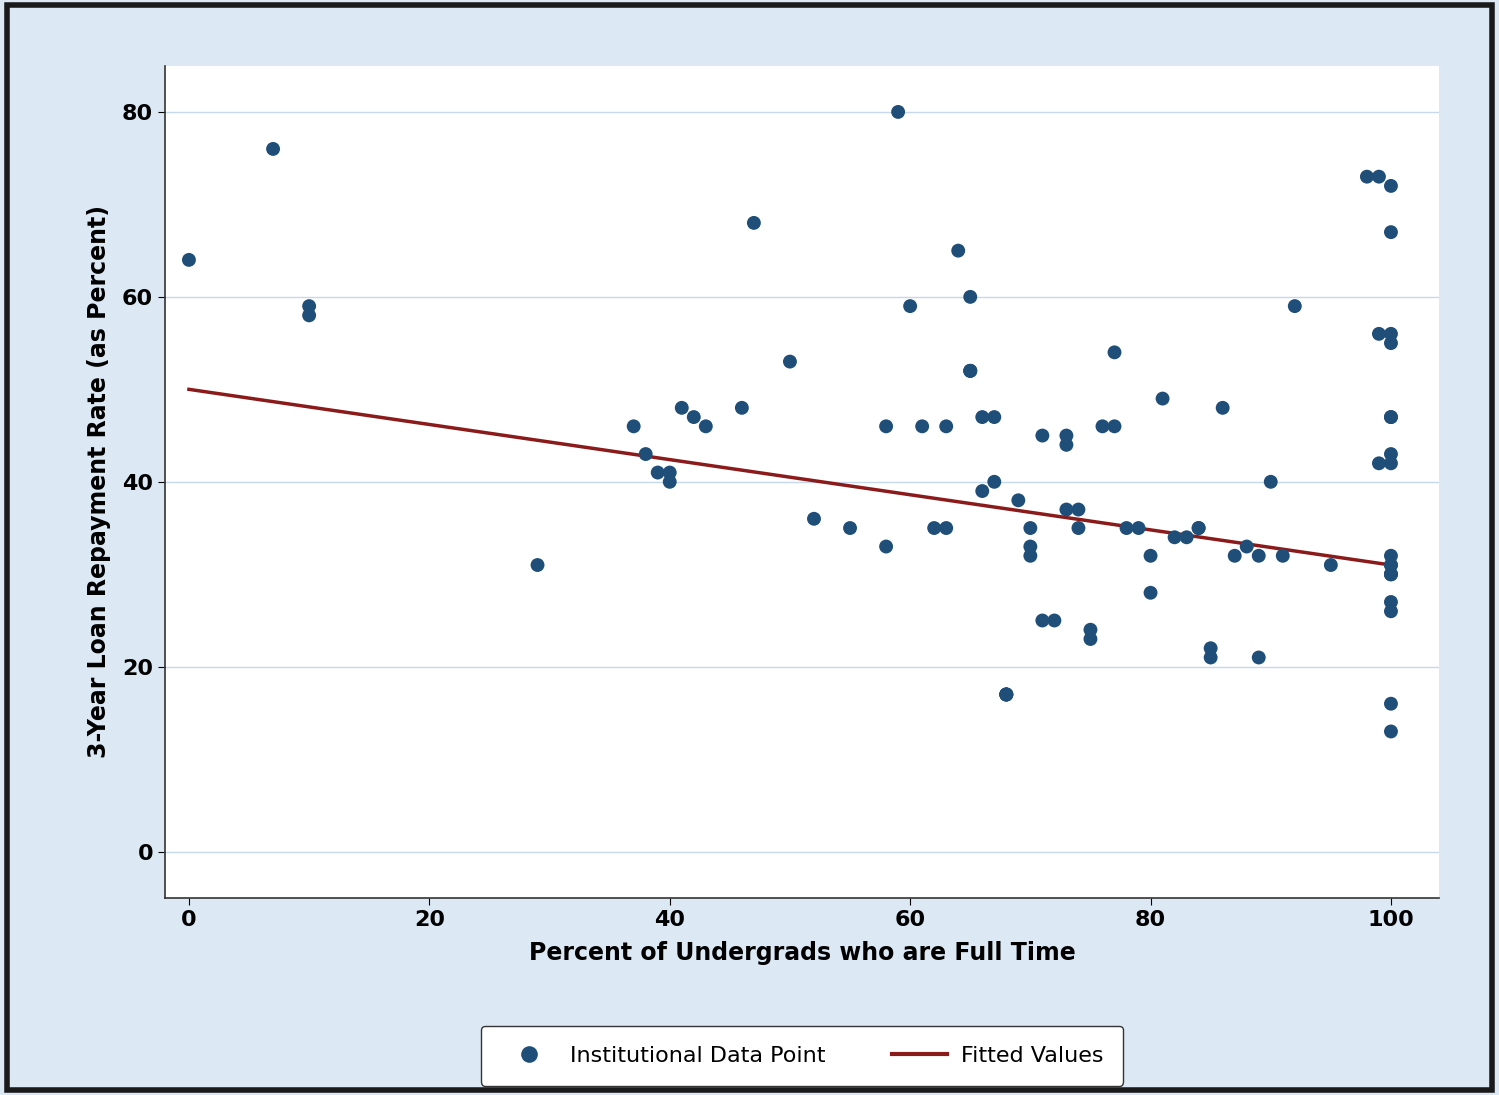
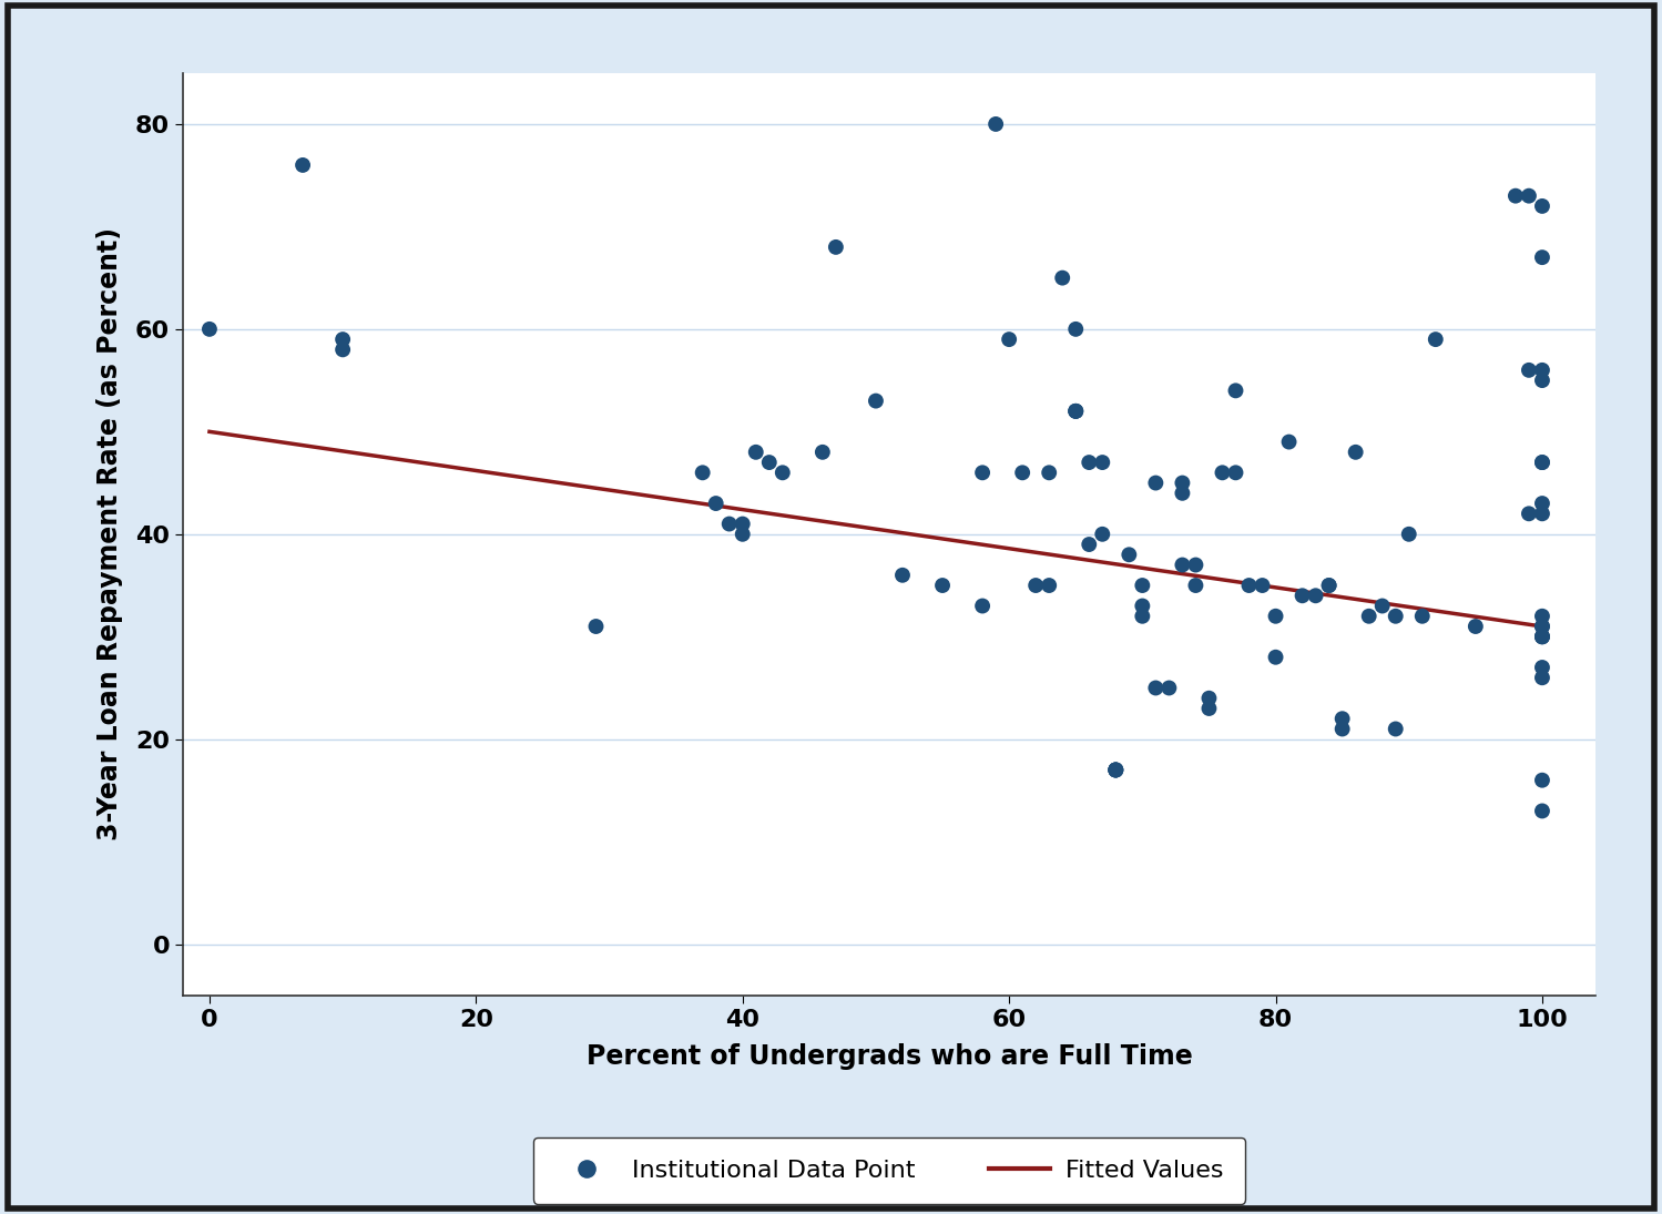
0: 64 -> 60
